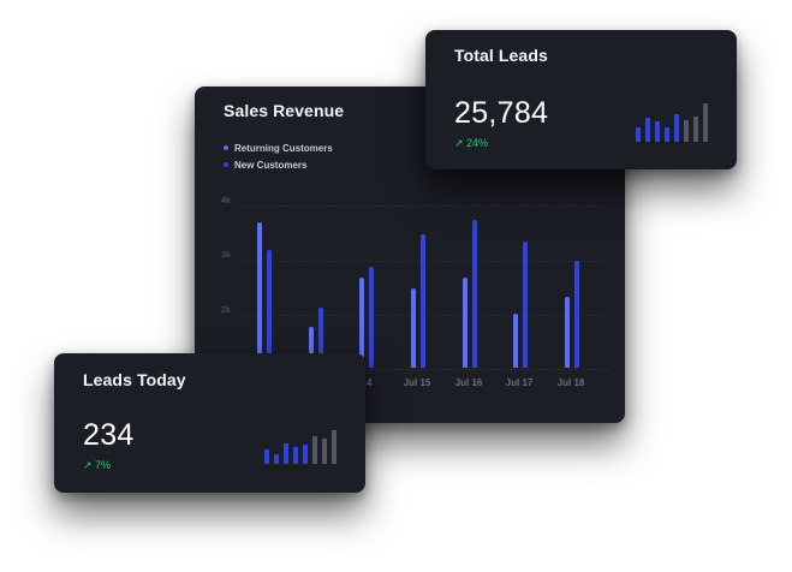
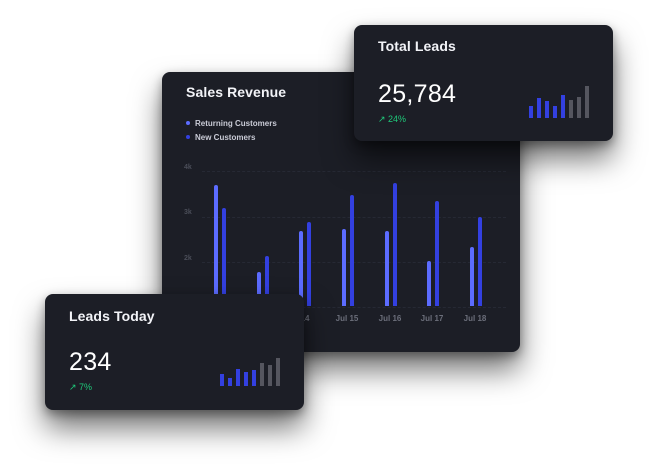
Returning Customers/Jul 15: 2.4k -> 2.7k
